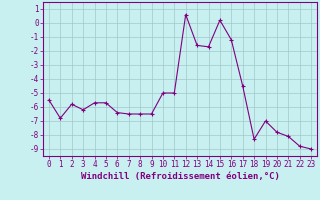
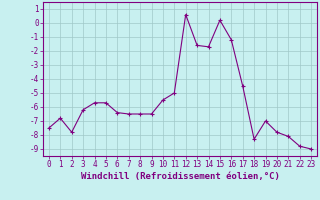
0: -5.5 -> -7.5
2: -5.8 -> -7.8
10: -5.0 -> -5.5
